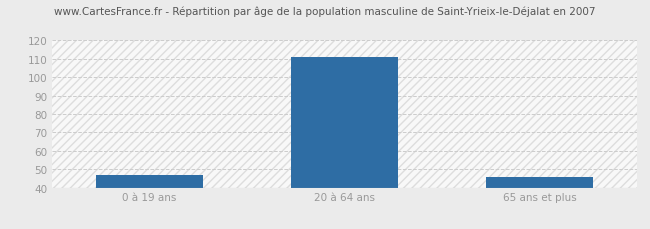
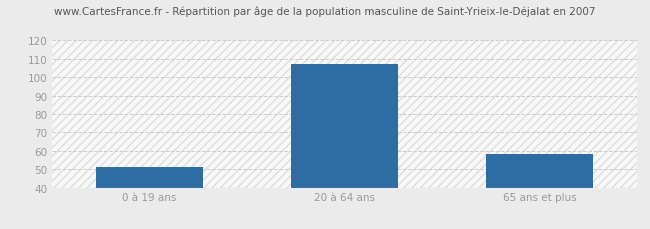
0 à 19 ans: 47 -> 51
20 à 64 ans: 111 -> 107
65 ans et plus: 46 -> 58
